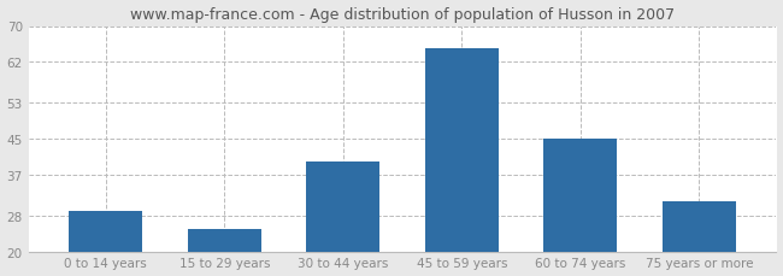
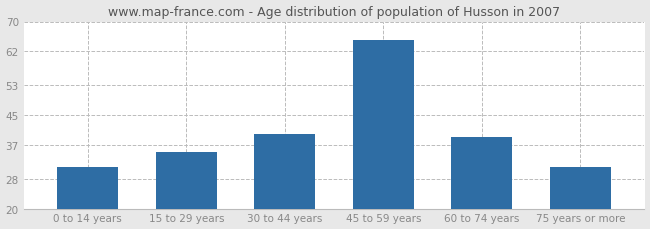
0 to 14 years: 29 -> 31
15 to 29 years: 25 -> 35
60 to 74 years: 45 -> 39
